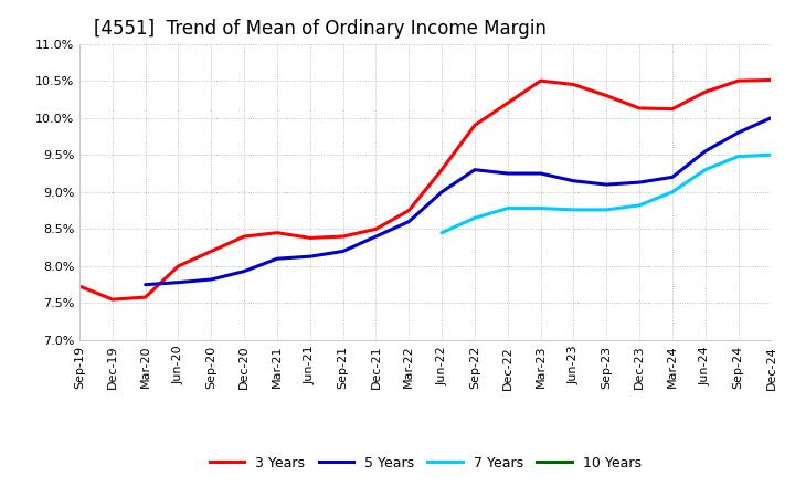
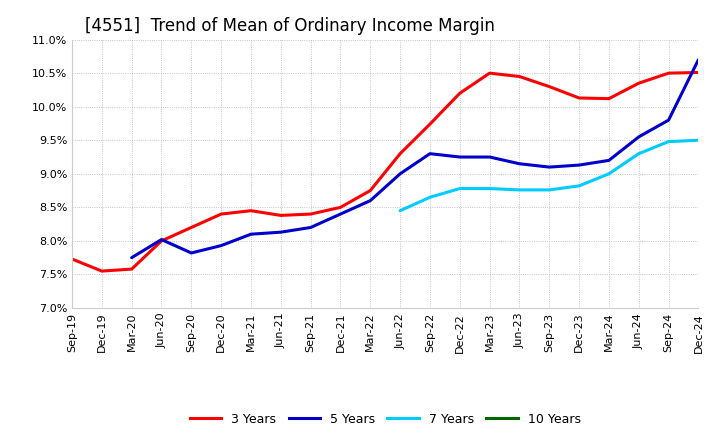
5 Years/Jun-20: 7.78% -> 8.02%
3 Years/Sep-22: 9.90% -> 9.74%
5 Years/Dec-24: 10.00% -> 10.70%
